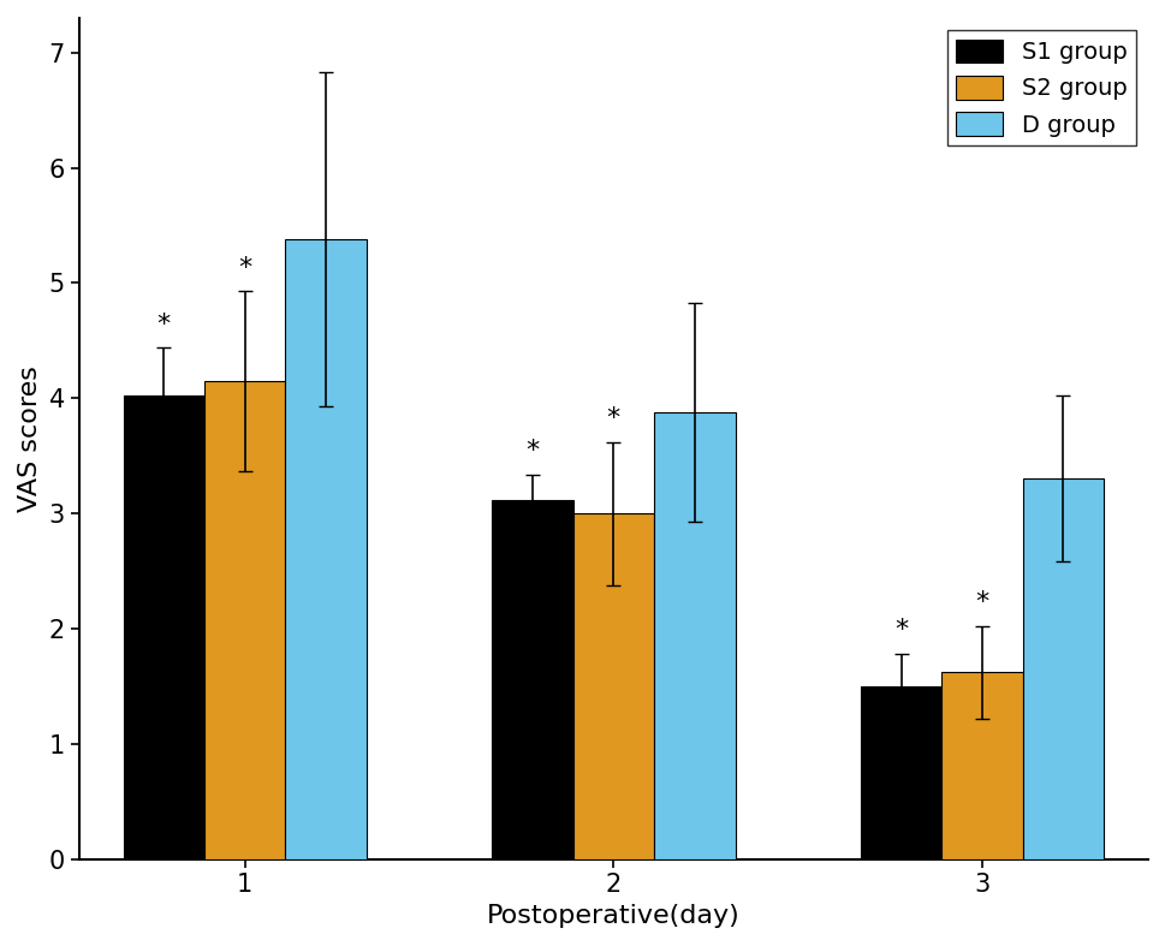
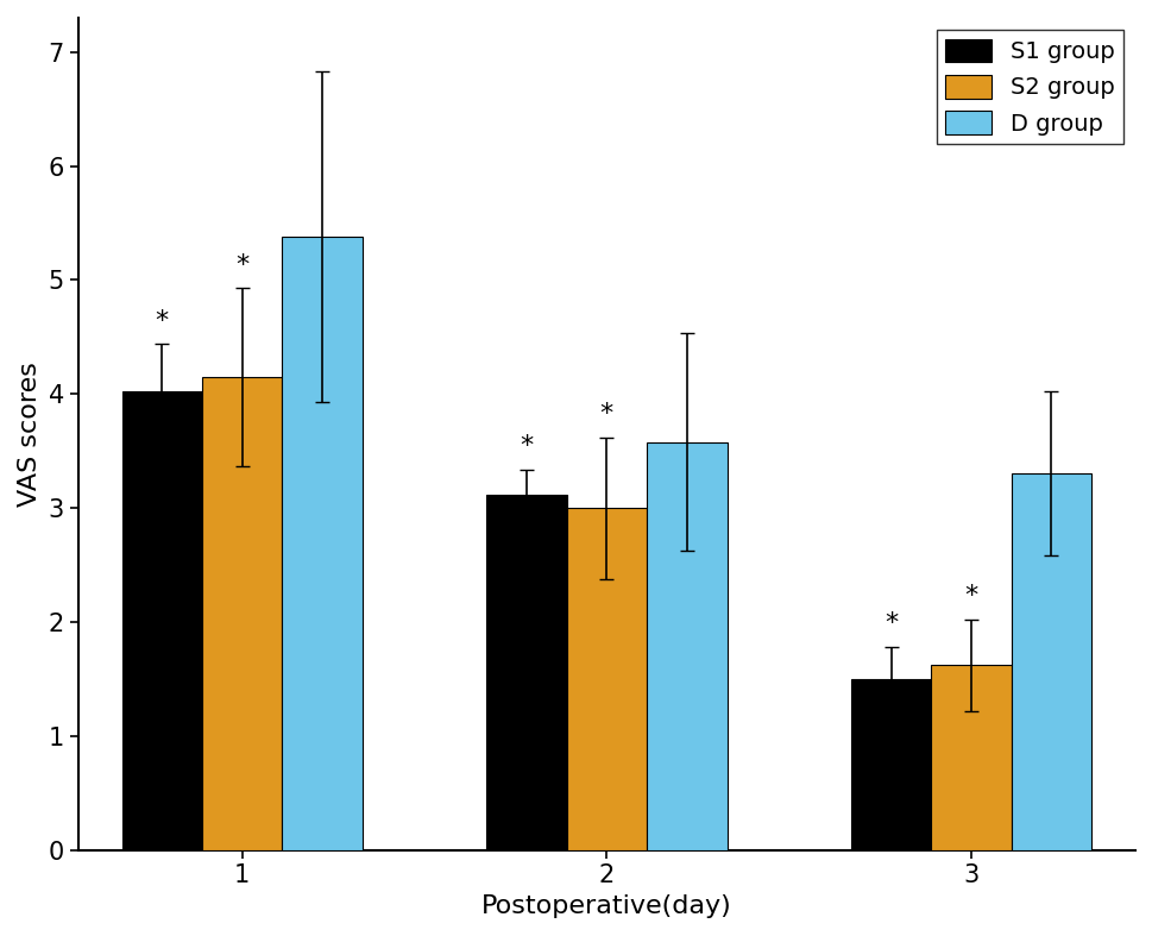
D group/2: 3.88 -> 3.58
